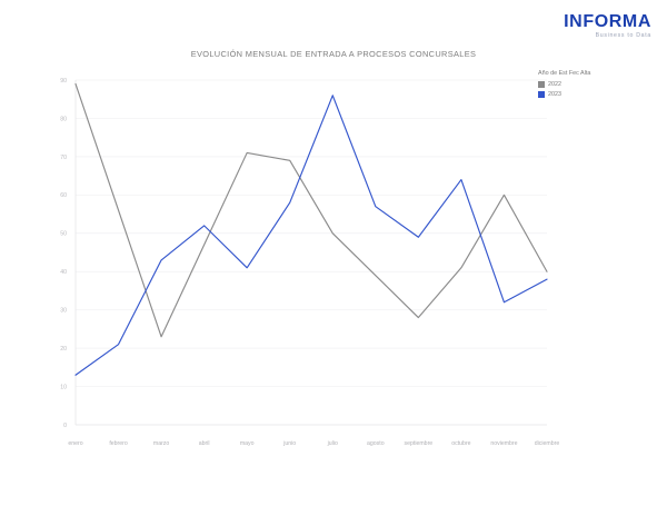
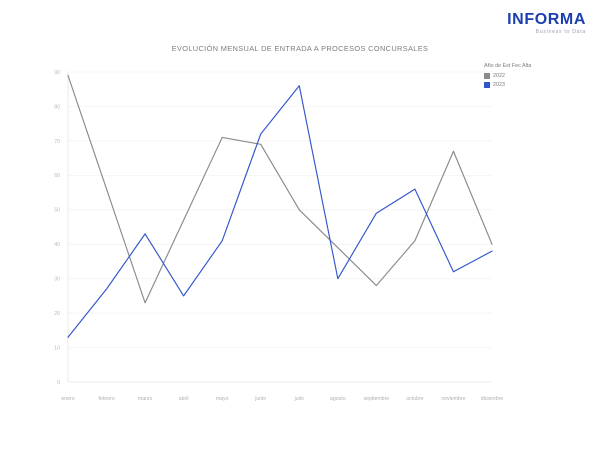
2023/febrero: 21 -> 27
2023/abril: 52 -> 25
2023/junio: 58 -> 72
2023/agosto: 57 -> 30
2023/octubre: 64 -> 56
2022/noviembre: 60 -> 67
